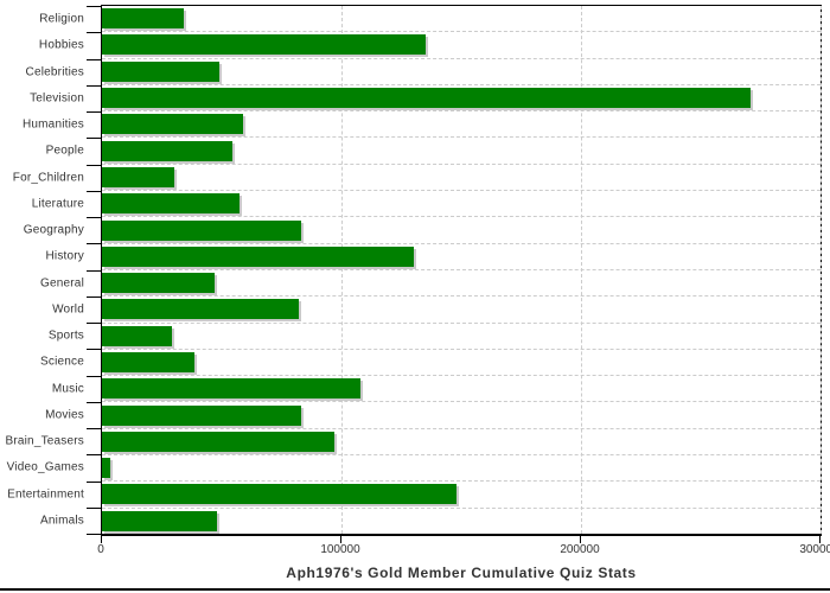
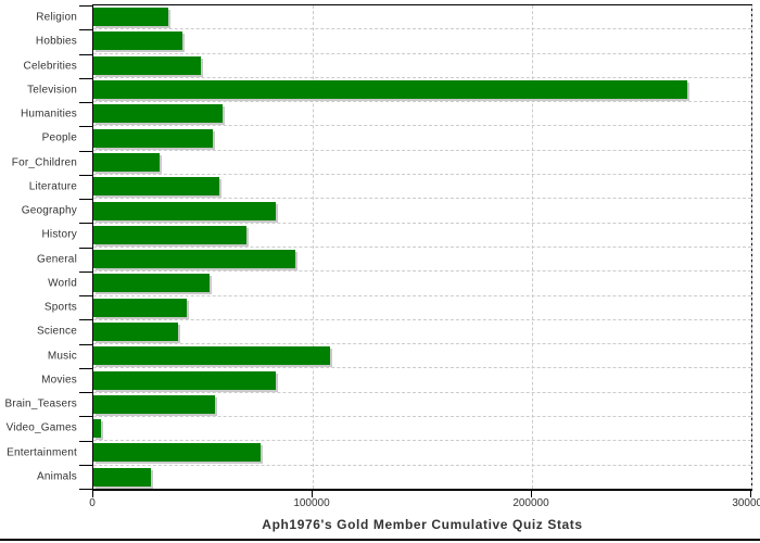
Hobbies: 135000 -> 40000
History: 130000 -> 70000
General: 47000 -> 92000
World: 82000 -> 53000
Sports: 29000 -> 42000
Brain_Teasers: 97000 -> 56000
Entertainment: 148000 -> 76000
Animals: 48000 -> 26000
